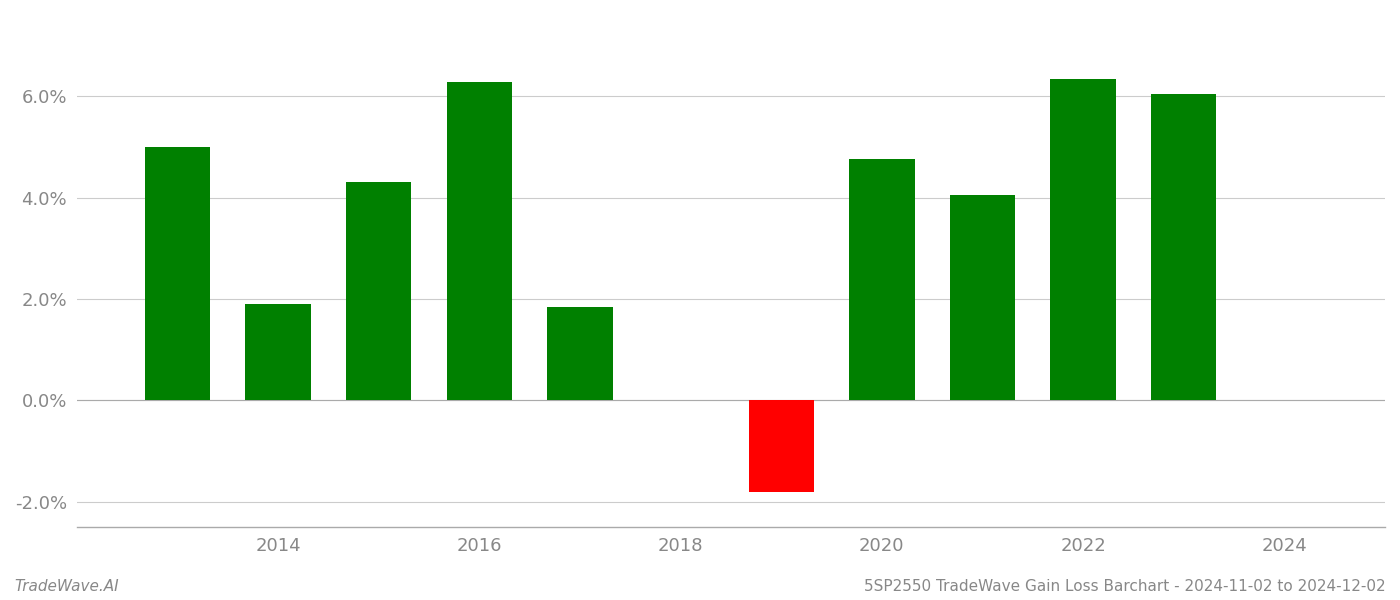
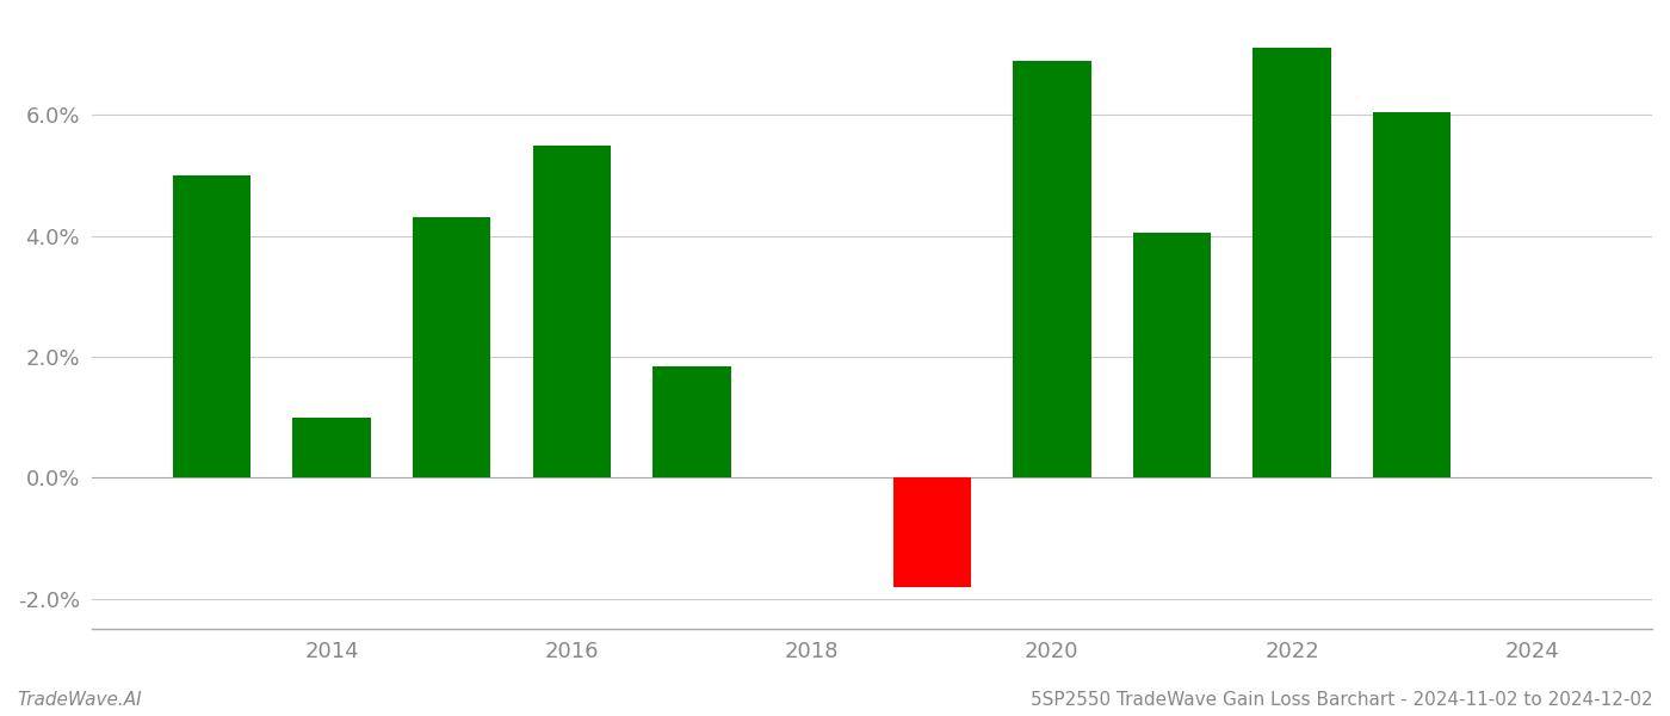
2014: 1.90% -> 1.00%
2016: 6.28% -> 5.50%
2020: 4.76% -> 6.90%
2022: 6.34% -> 7.10%
